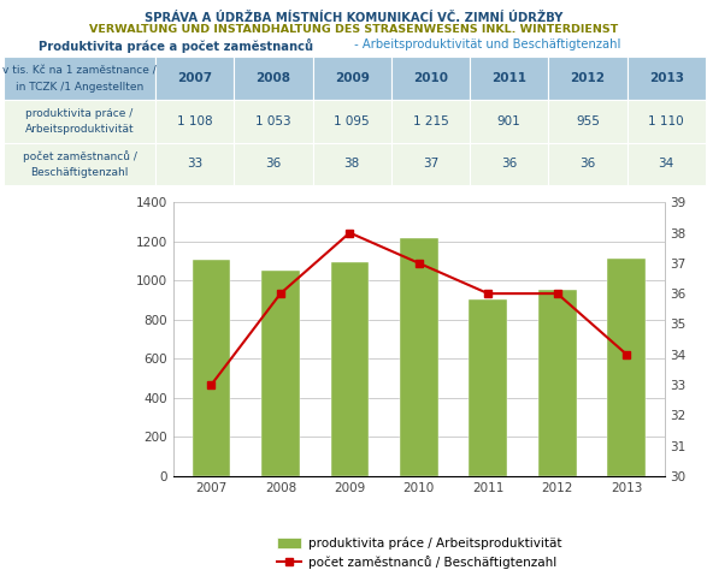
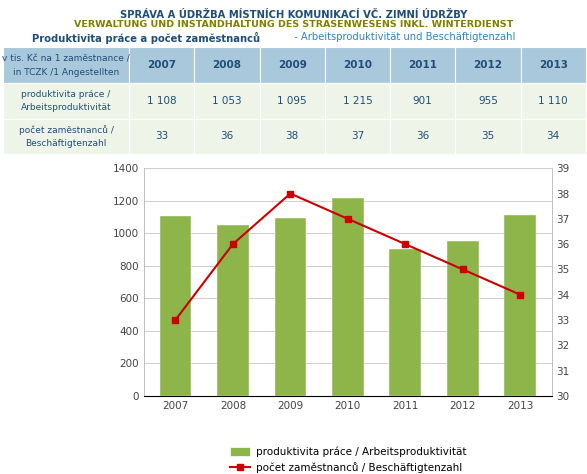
počet zaměstnanců / Beschäftigtenzahl/2012: 36 -> 35
